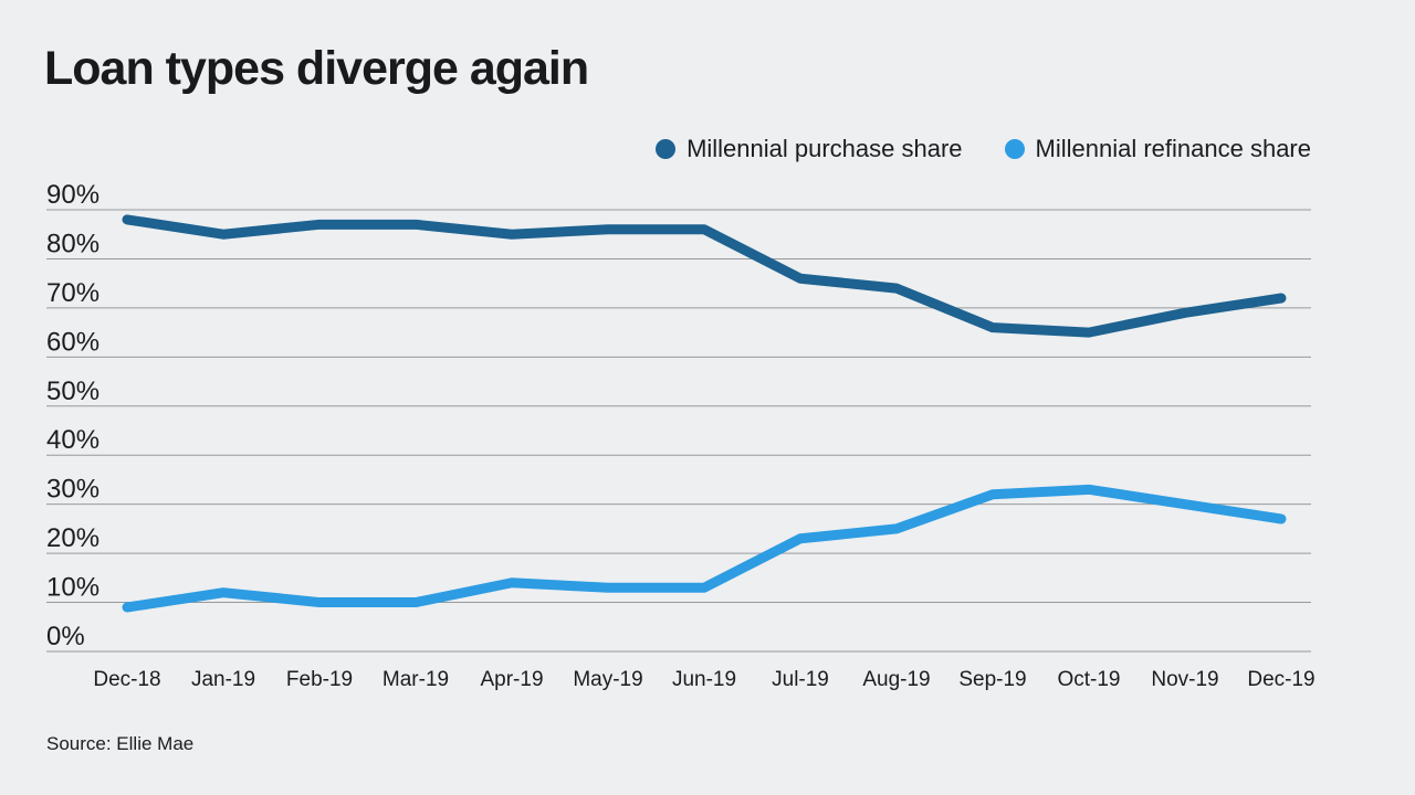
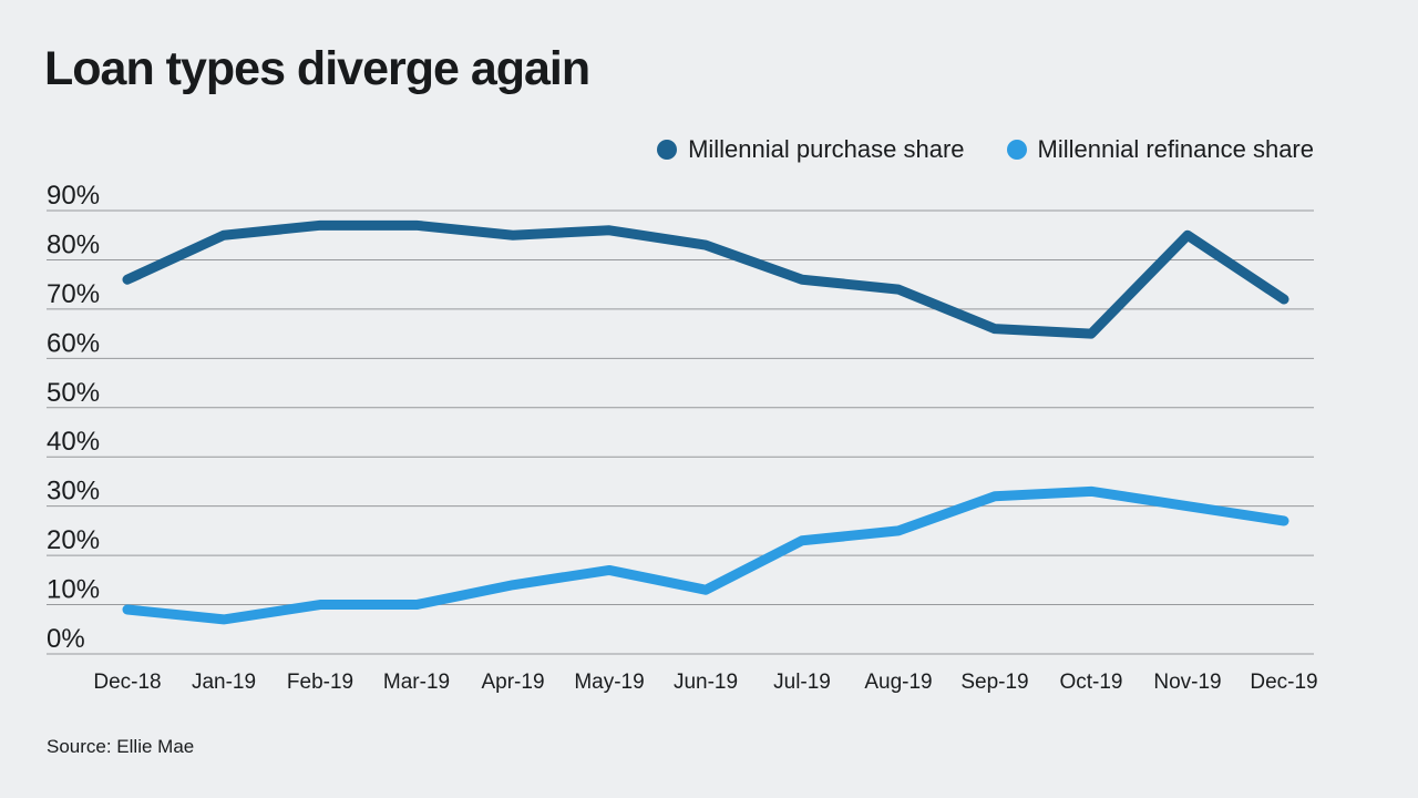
Millennial purchase share/Dec-18: 88% -> 76%
Millennial refinance share/Jan-19: 12% -> 7%
Millennial refinance share/May-19: 13% -> 17%
Millennial purchase share/Jun-19: 86% -> 83%
Millennial purchase share/Nov-19: 69% -> 85%
